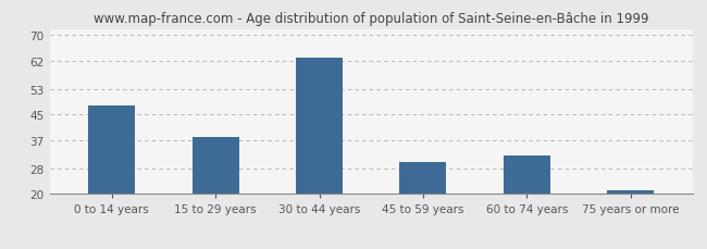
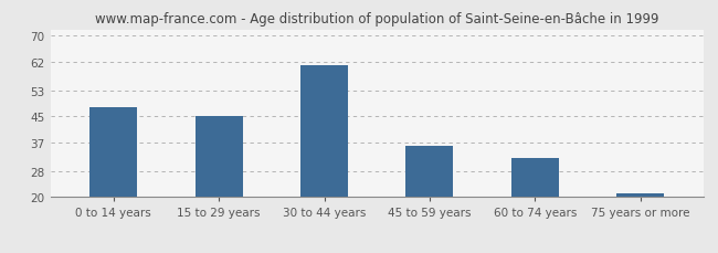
15 to 29 years: 38 -> 45
30 to 44 years: 63 -> 61
45 to 59 years: 30 -> 36
